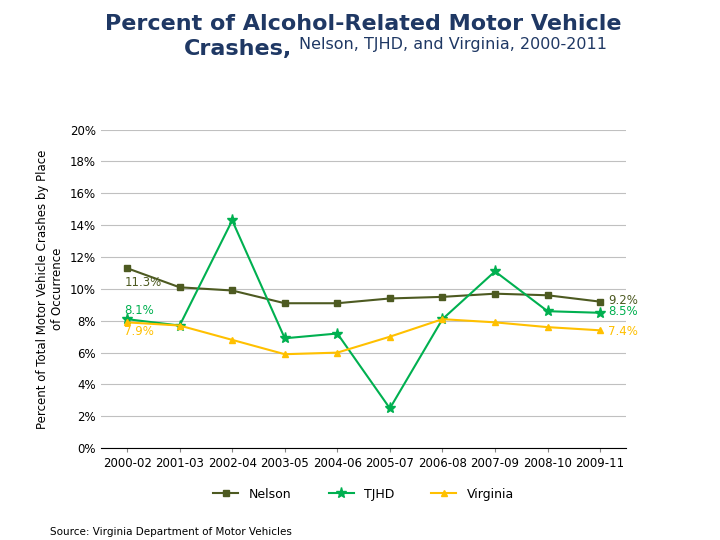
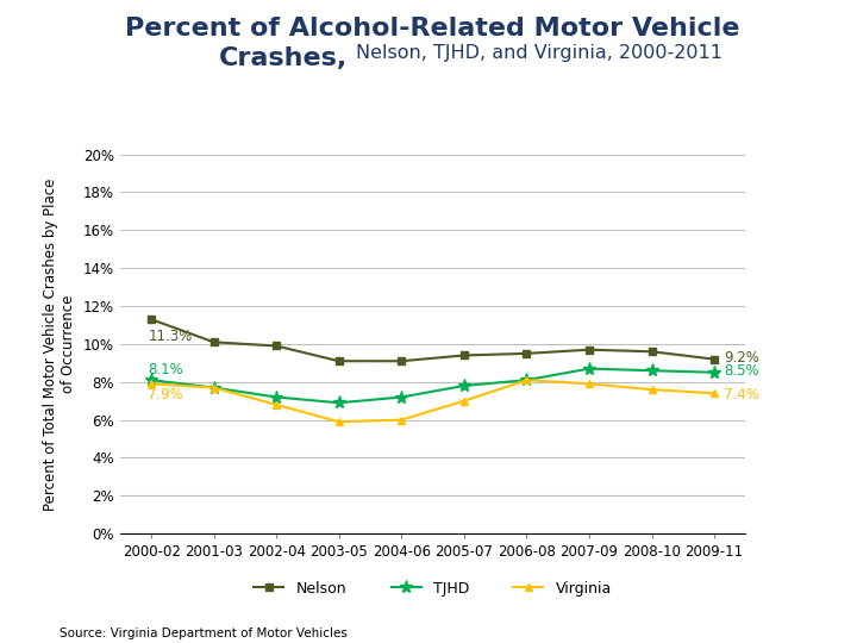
TJHD/2002-04: 14.3% -> 7.2%
TJHD/2005-07: 2.5% -> 7.8%
TJHD/2007-09: 11.1% -> 8.7%
